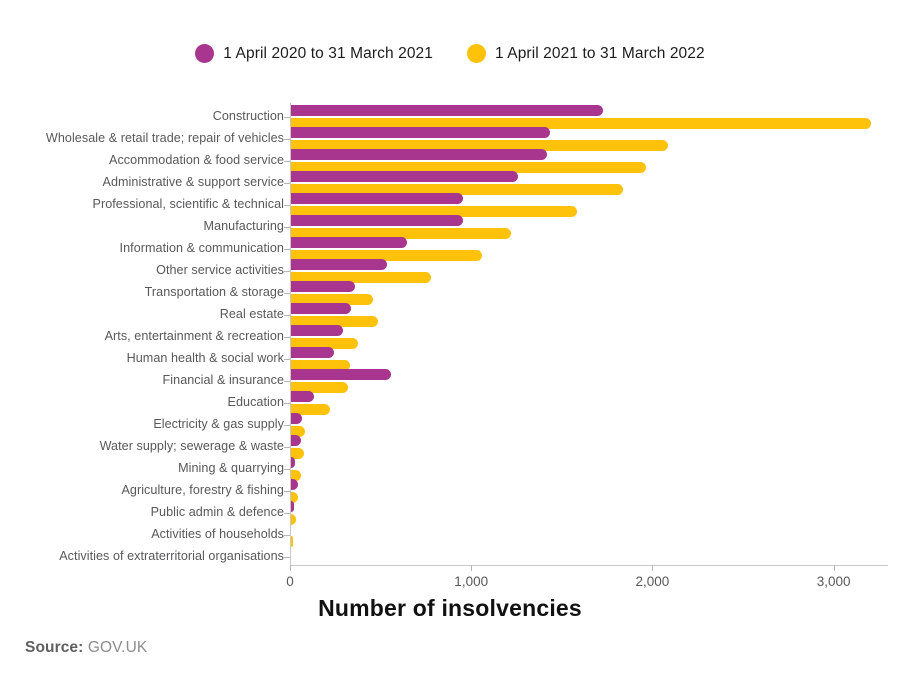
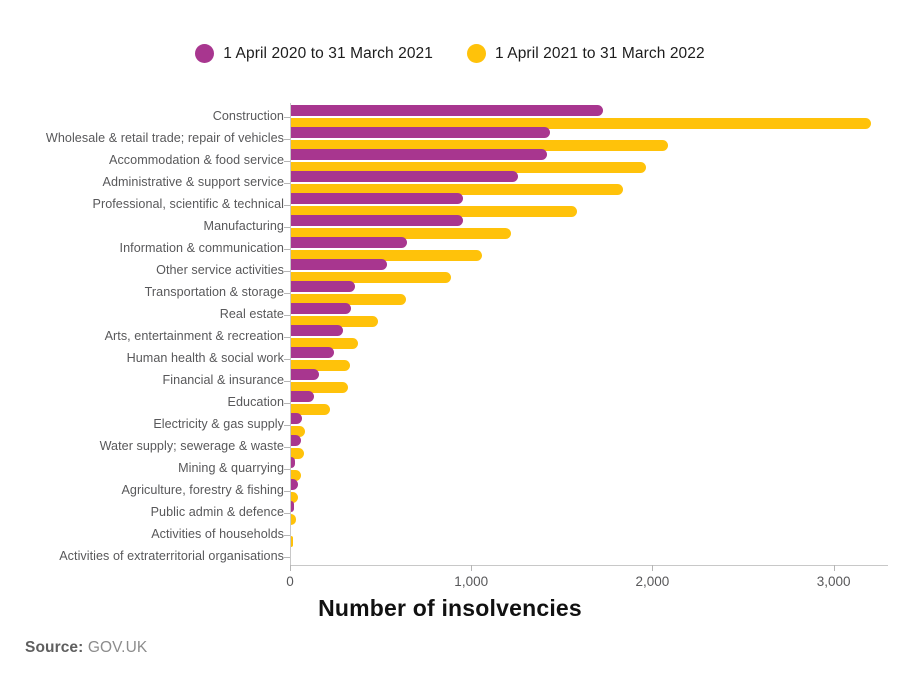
1 April 2021 to 31 March 2022/Other service activities: 770 -> 880
1 April 2021 to 31 March 2022/Transportation & storage: 450 -> 640
1 April 2020 to 31 March 2021/Financial & insurance: 550 -> 160
